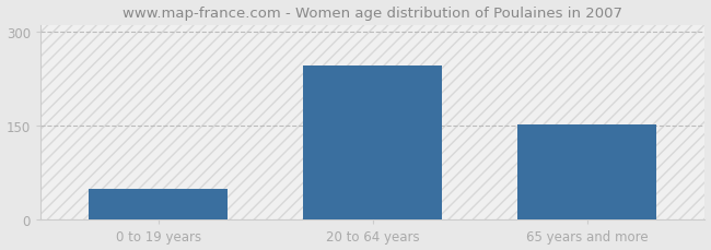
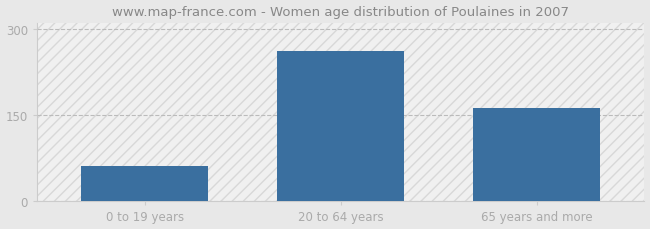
0 to 19 years: 50 -> 62
20 to 64 years: 245 -> 262
65 years and more: 152 -> 162
